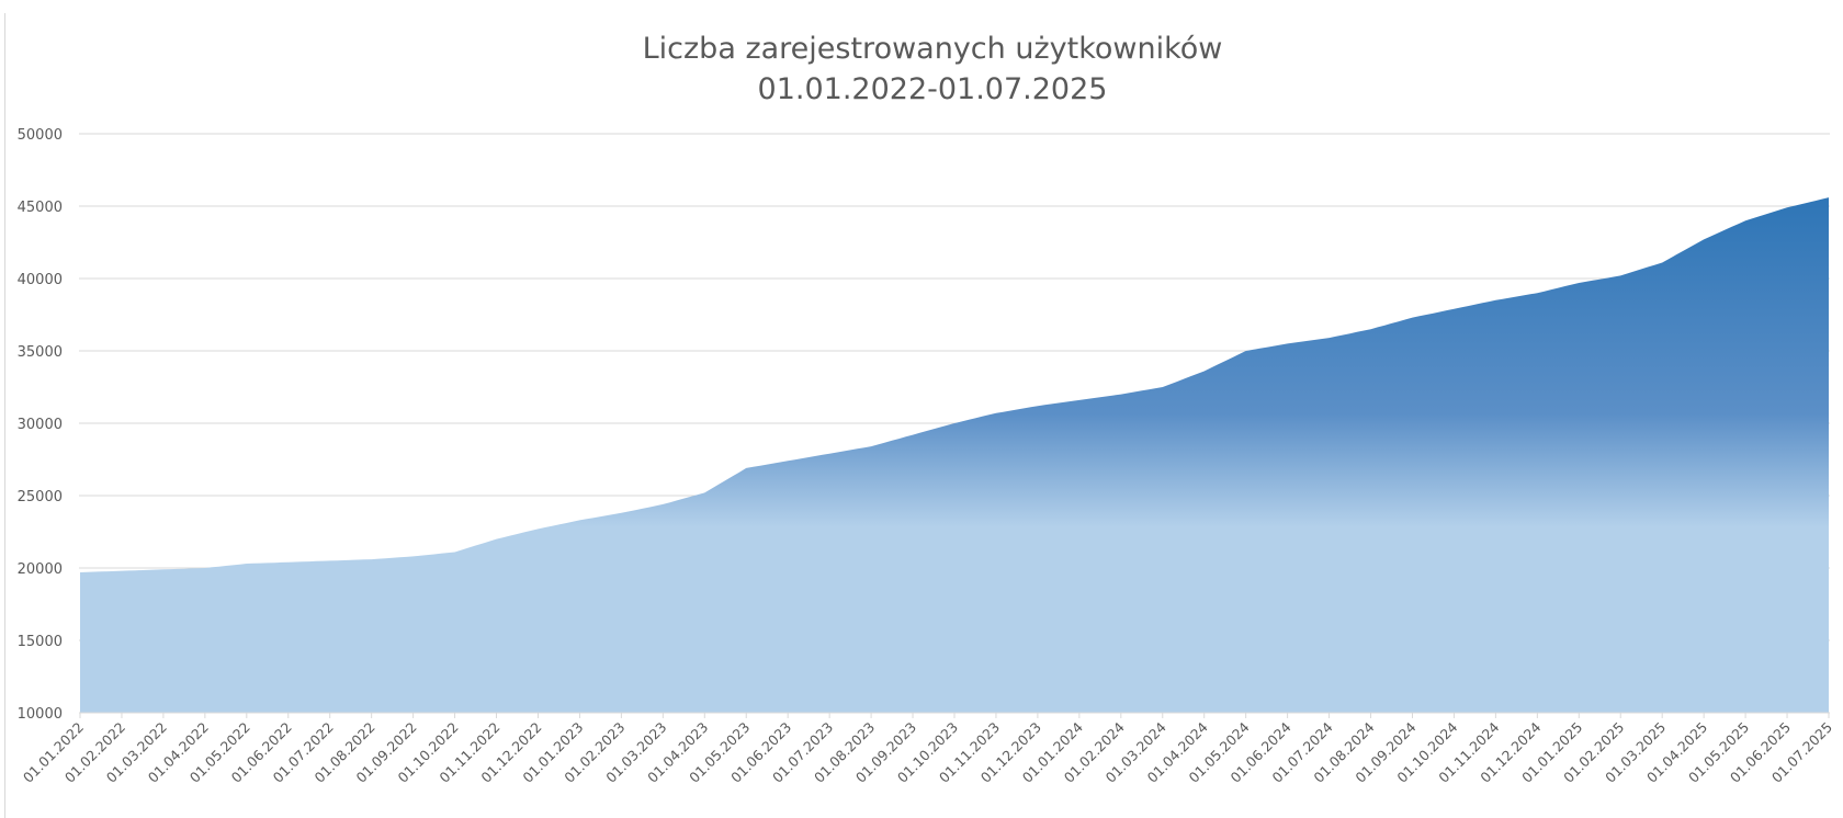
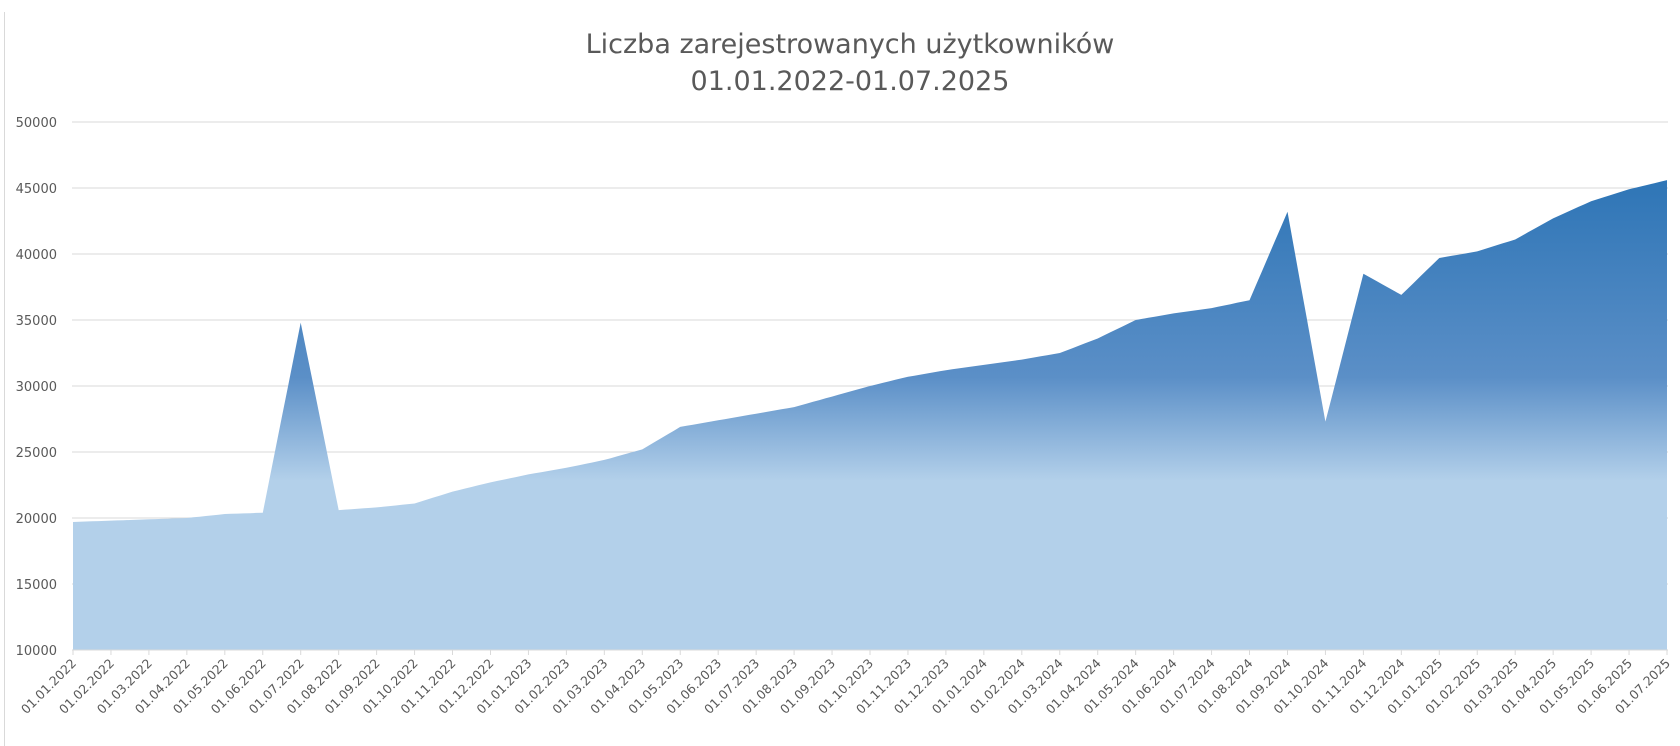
01.07.2022: 20500 -> 34800
01.09.2024: 37300 -> 43200
01.10.2024: 37900 -> 27300
01.12.2024: 39000 -> 36900
